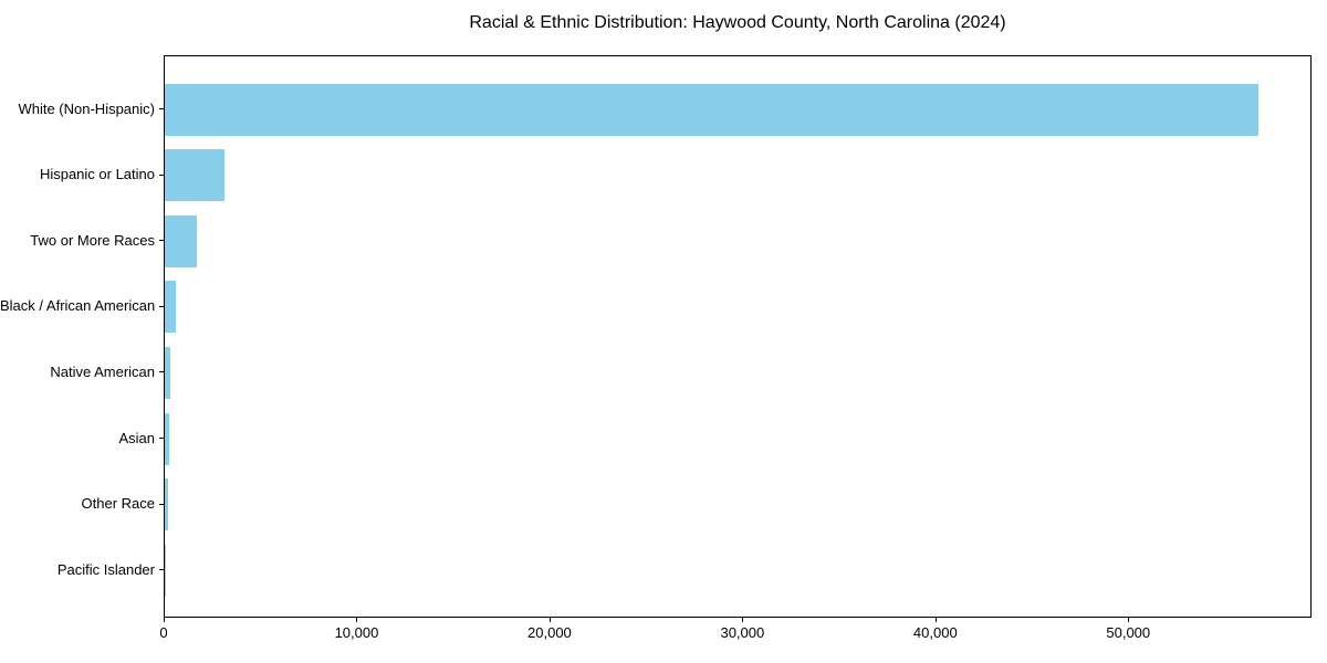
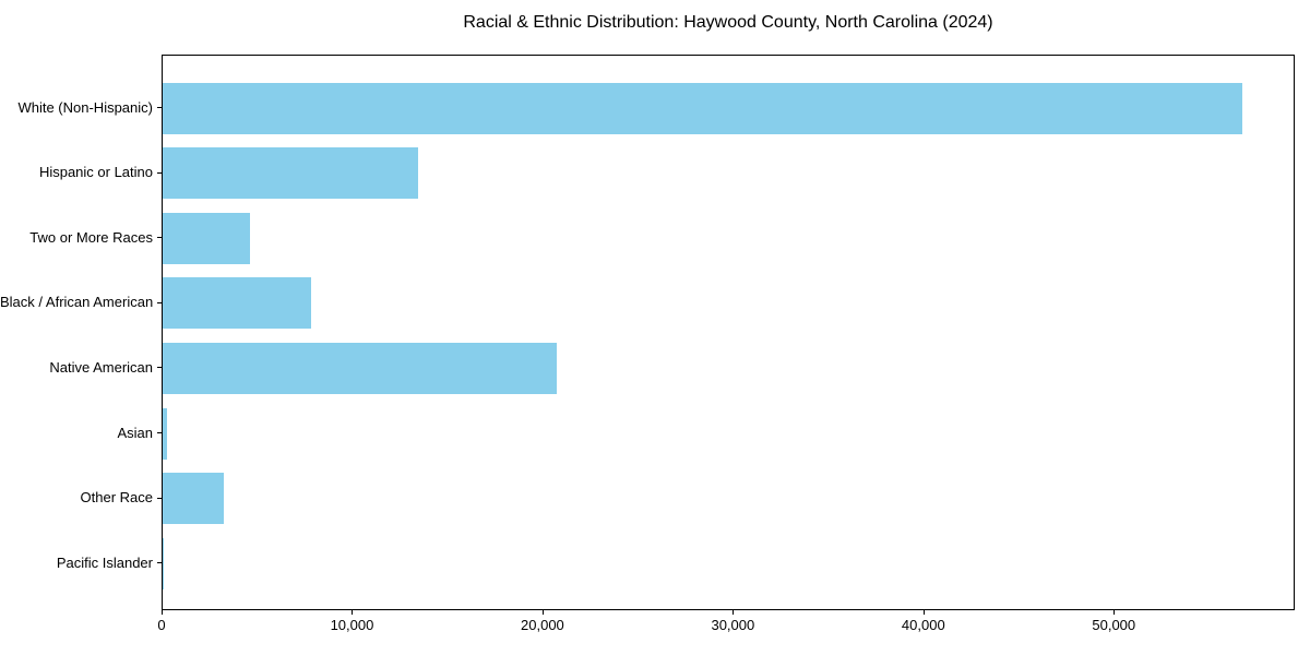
Hispanic or Latino: 3100 -> 13400
Two or More Races: 1700 -> 4600
Black / African American: 600 -> 7800
Native American: 300 -> 20700
Other Race: 200 -> 3200
